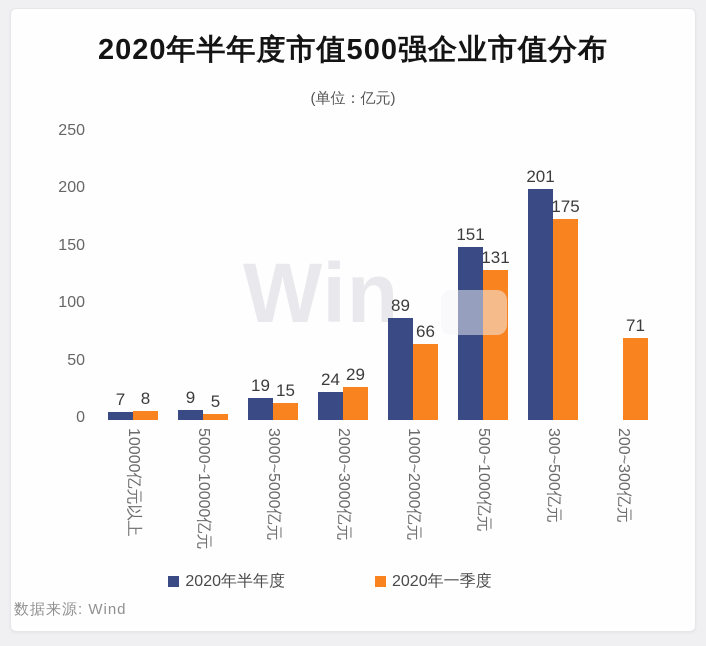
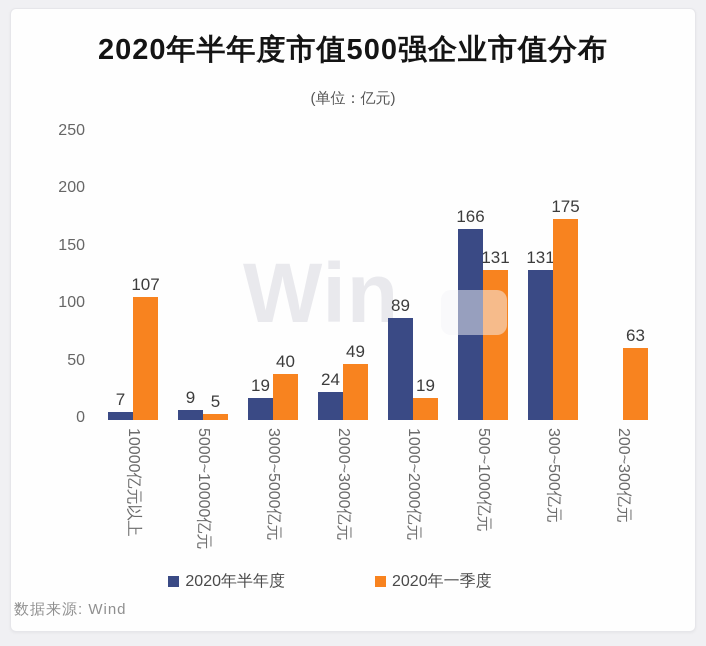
2020年一季度/10000亿元以上: 8 -> 107
2020年一季度/3000~5000亿元: 15 -> 40
2020年一季度/2000~3000亿元: 29 -> 49
2020年一季度/1000~2000亿元: 66 -> 19
2020年半年度/500~1000亿元: 151 -> 166
2020年半年度/300~500亿元: 201 -> 131
2020年一季度/200~300亿元: 71 -> 63
